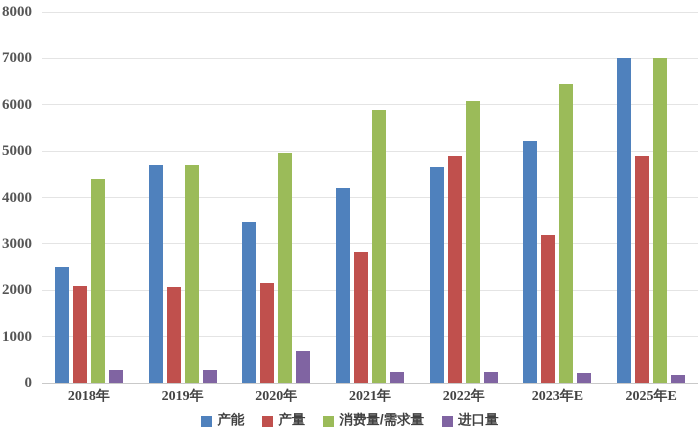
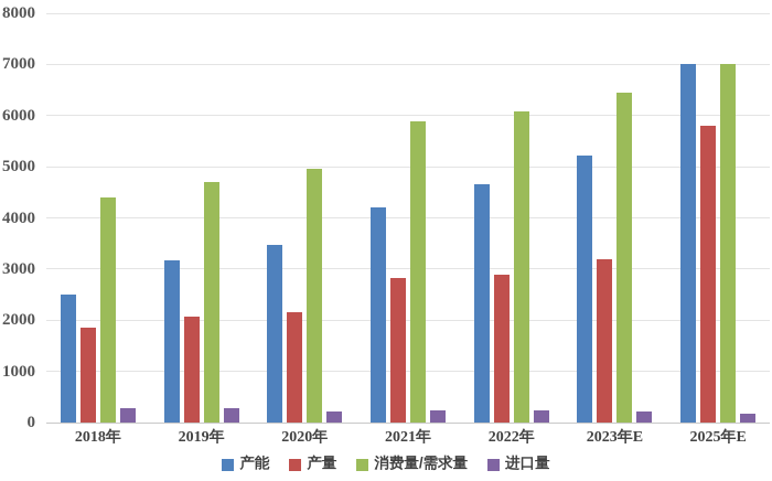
产量/2018年: 2100 -> 1800
产能/2019年: 4700 -> 3200
进口量/2020年: 700 -> 200
产量/2022年: 4900 -> 2900
产量/2025年E: 4900 -> 5800
